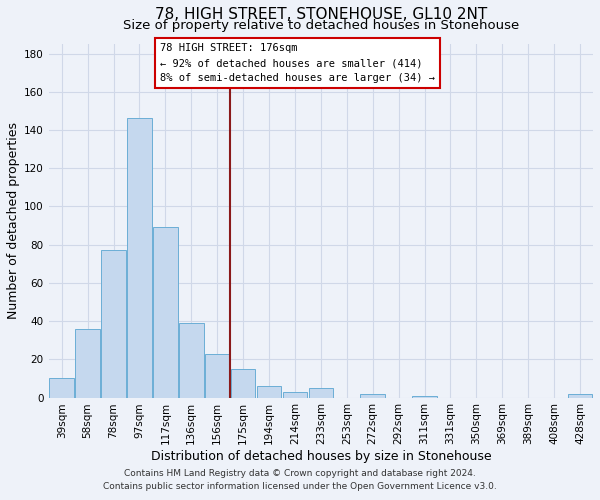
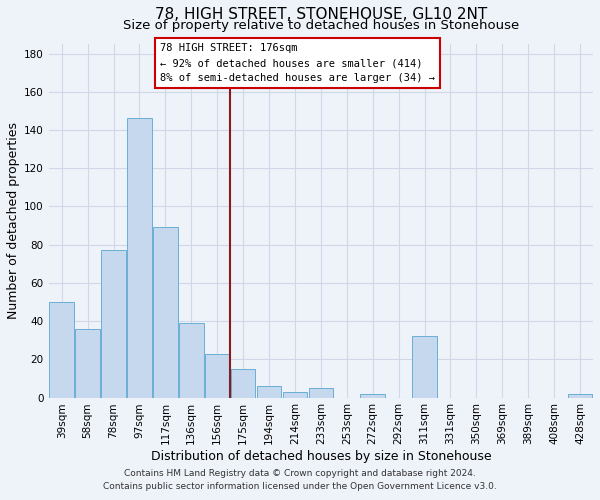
39sqm: 10 -> 50
311sqm: 1 -> 32
